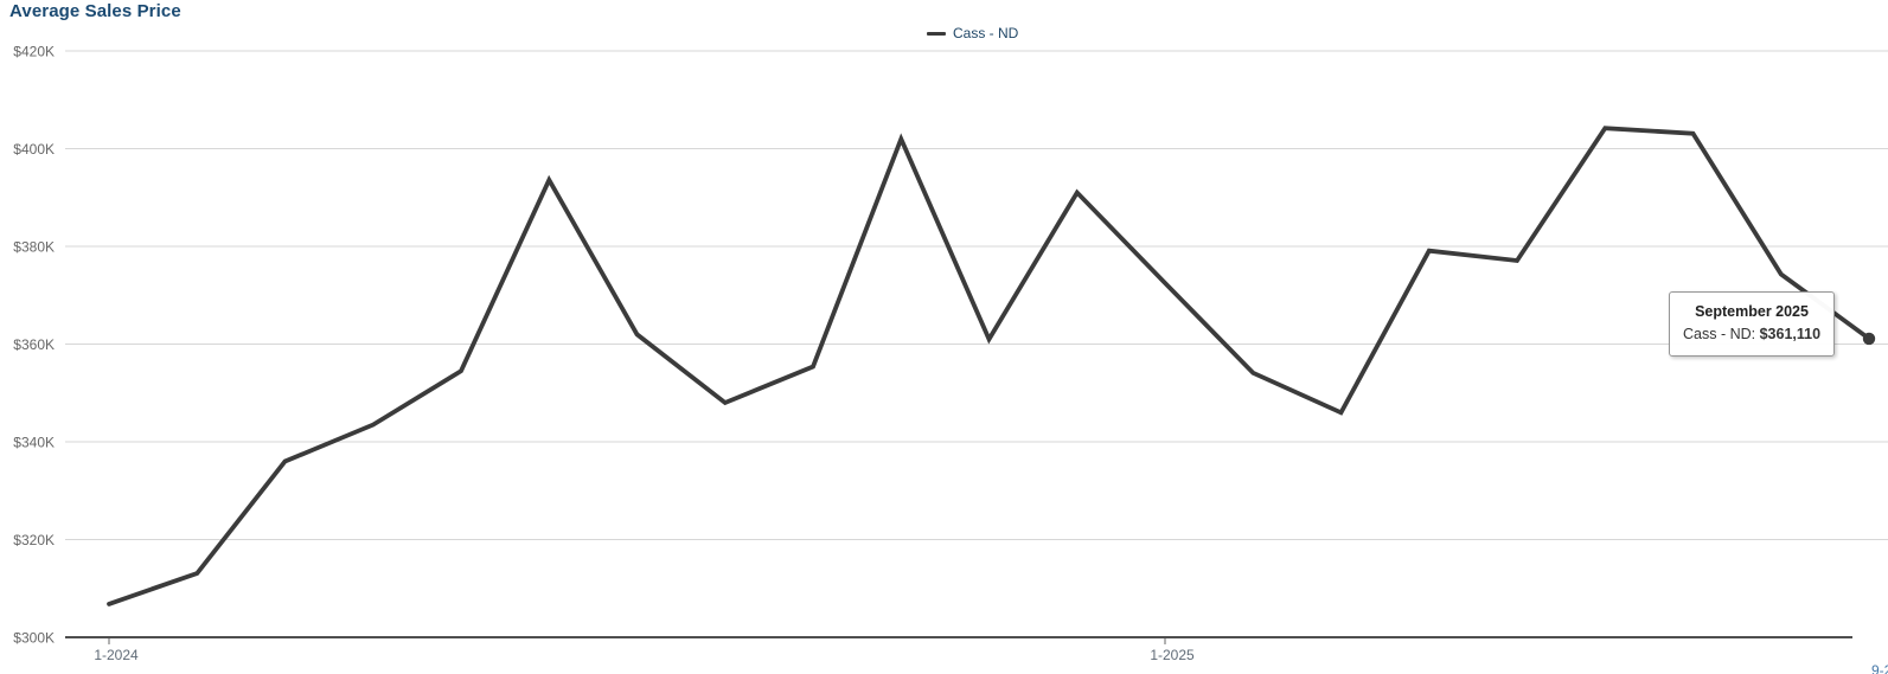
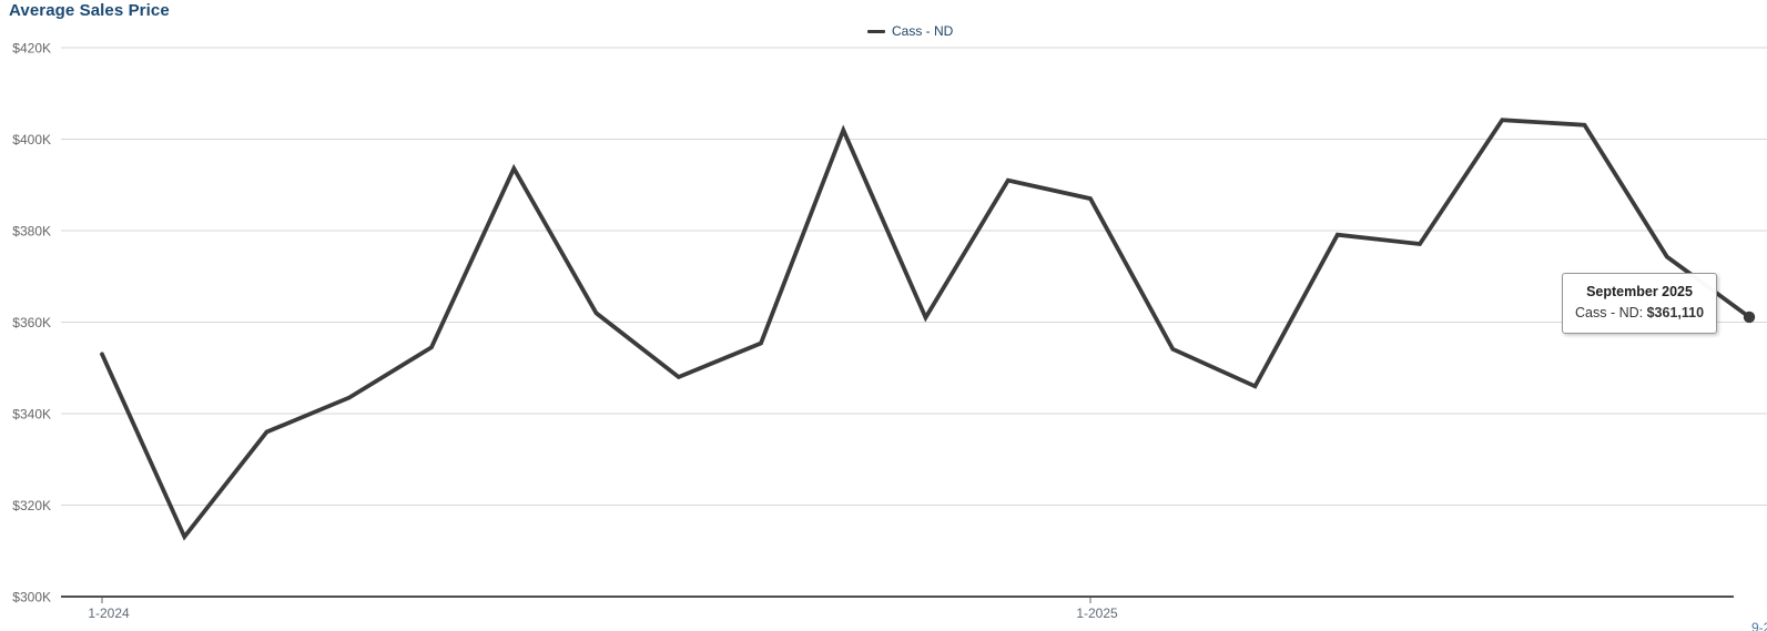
1-2024: $307K -> $353K
1-2025: $372K -> $387K
